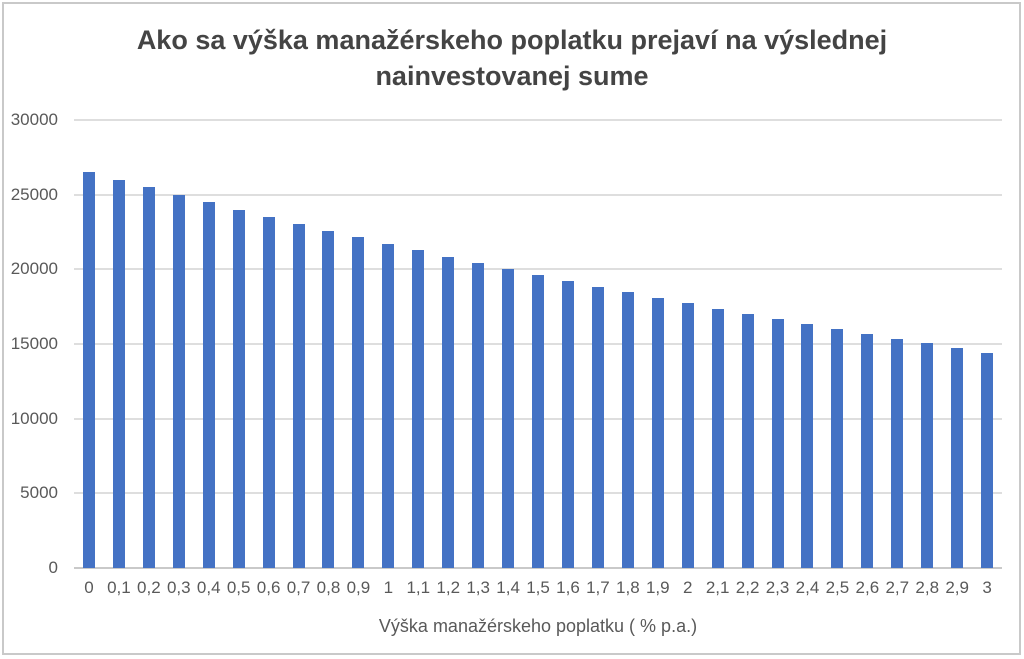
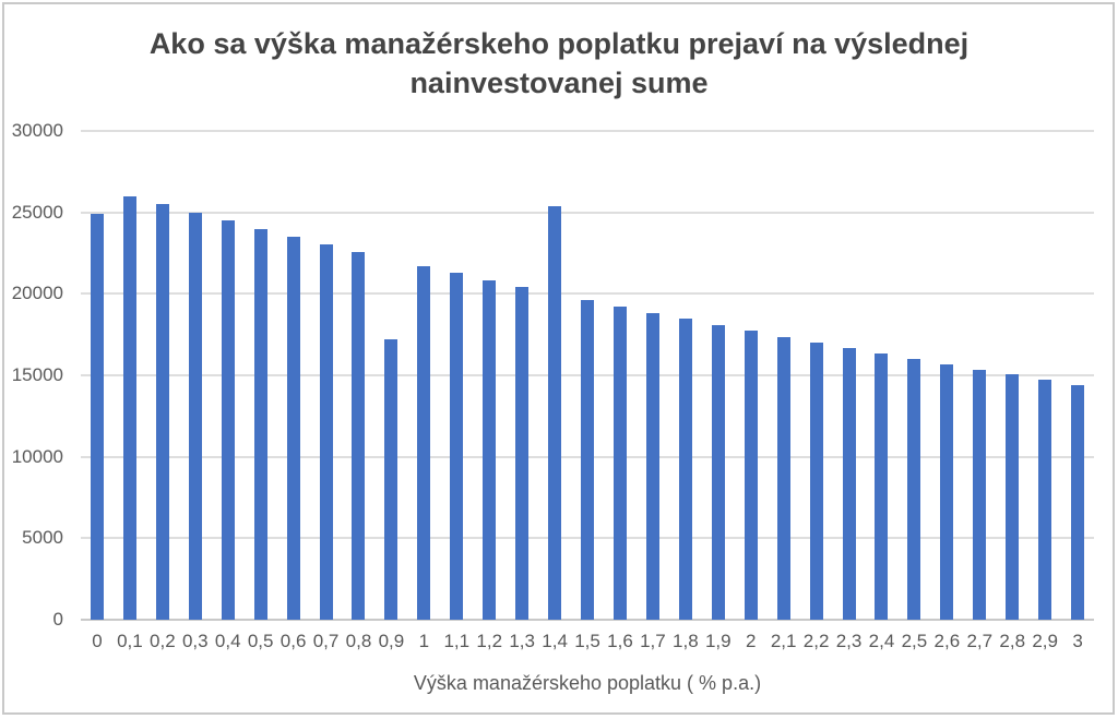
0: 26500 -> 24900
0,9: 22100 -> 17200
1,4: 20000 -> 25400
